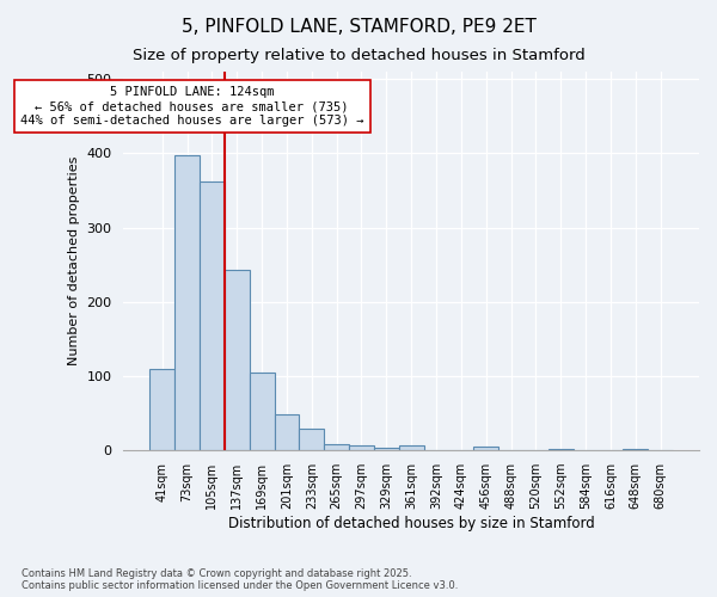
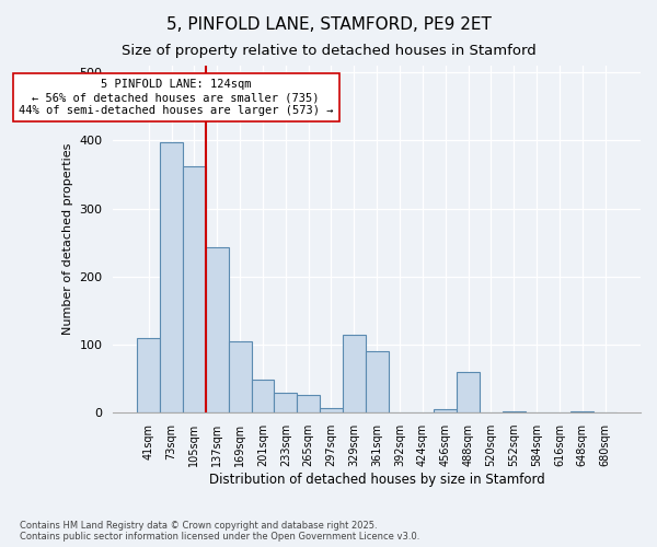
265sqm: 9 -> 26
329sqm: 4 -> 114
361sqm: 6 -> 90
488sqm: 1 -> 60
